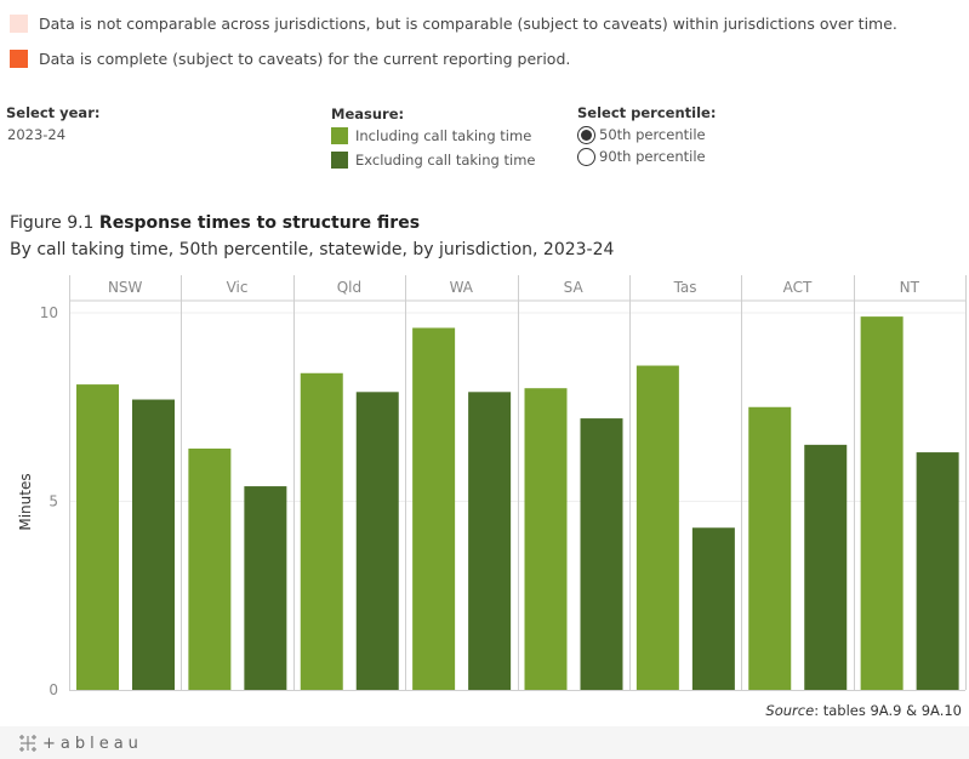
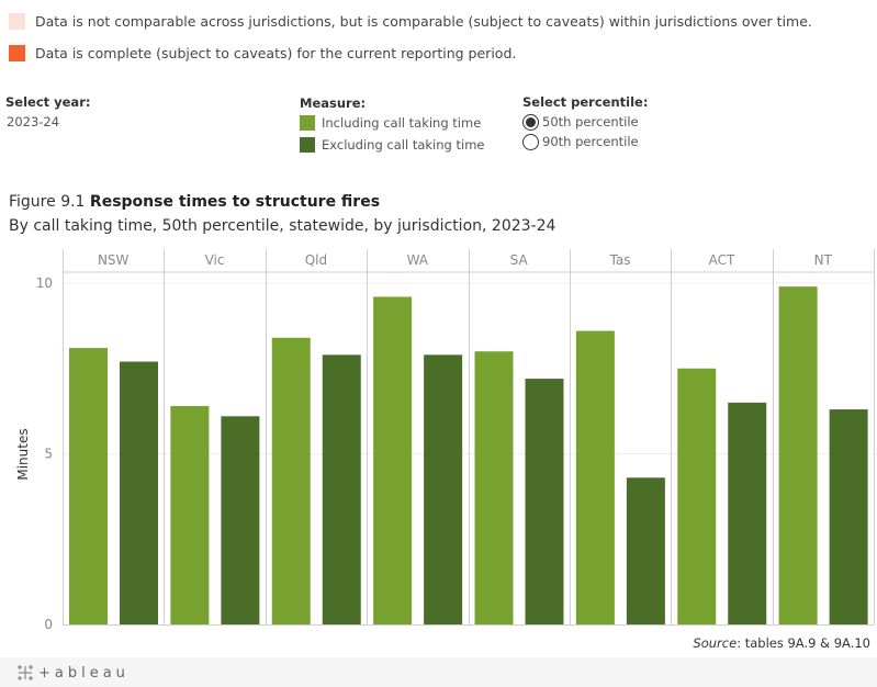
Excluding call taking time/Vic: 5.4 -> 6.1
